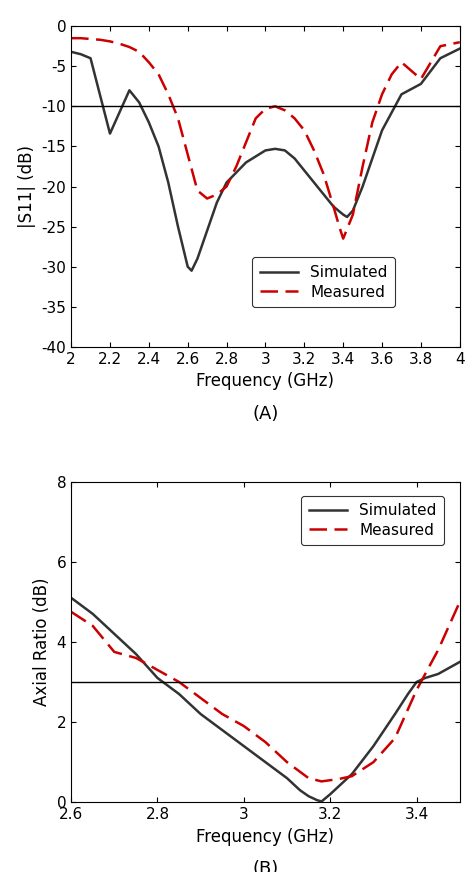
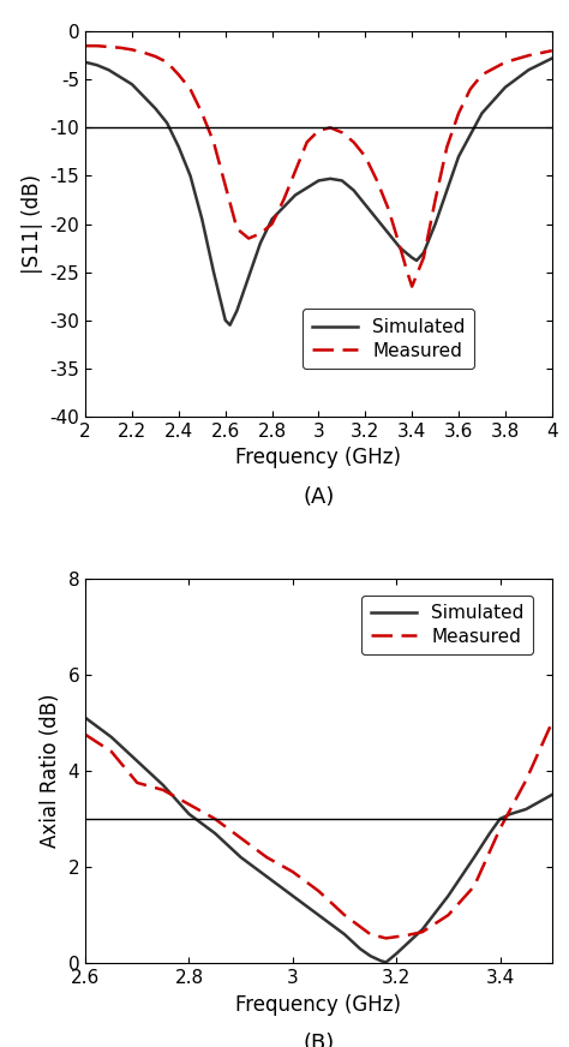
Simulated/2.2: -13.4 -> -5.5
Simulated/3.8: -7.2 -> -5.8
Measured/3.8: -6.6 -> -3.2
